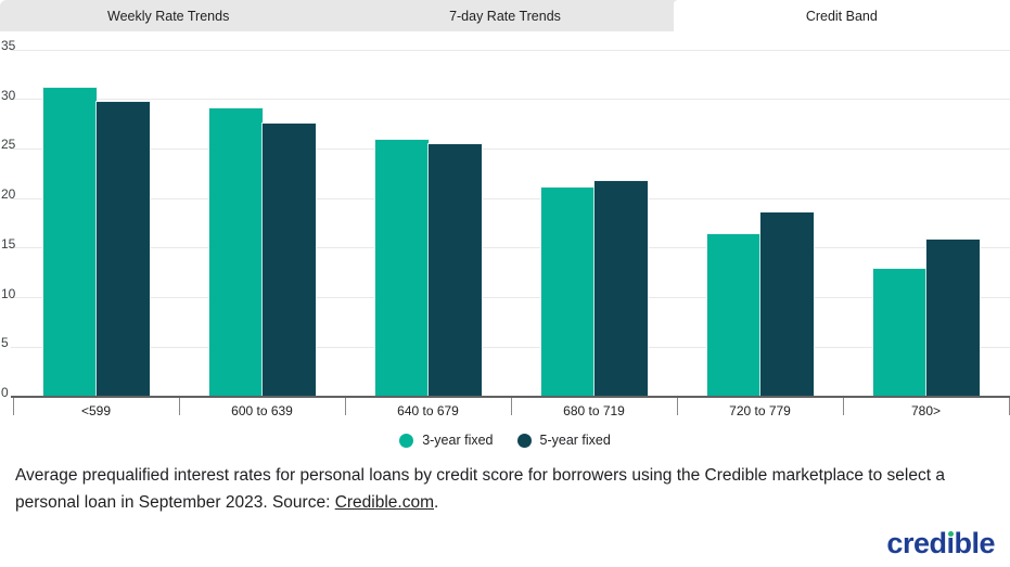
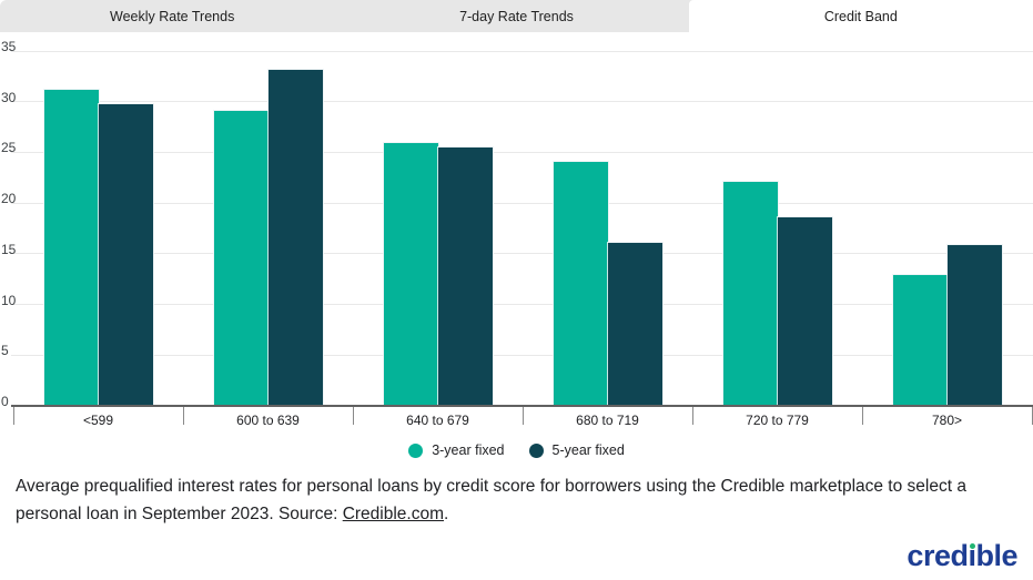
5-year fixed/600 to 639: 27 -> 33
3-year fixed/680 to 719: 21 -> 24
5-year fixed/680 to 719: 22 -> 16
3-year fixed/720 to 779: 16 -> 22
